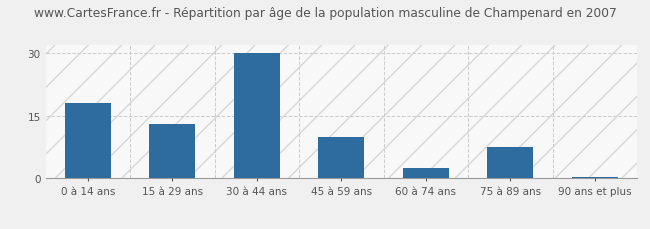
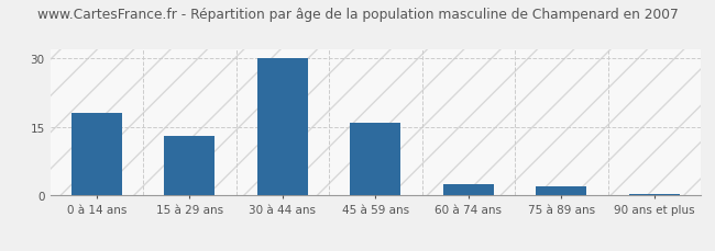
45 à 59 ans: 10.0 -> 16.0
75 à 89 ans: 7.5 -> 2.0
